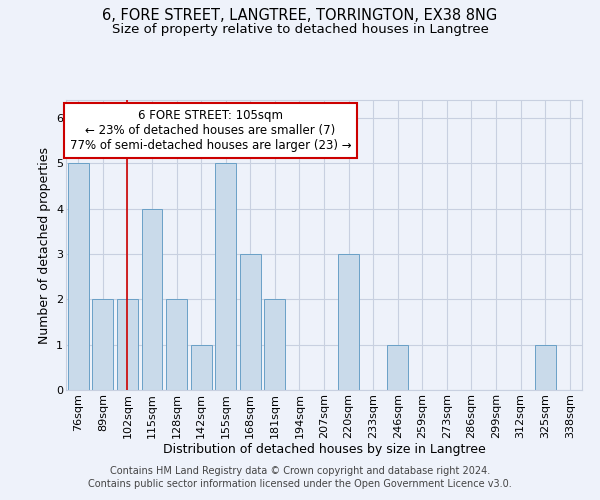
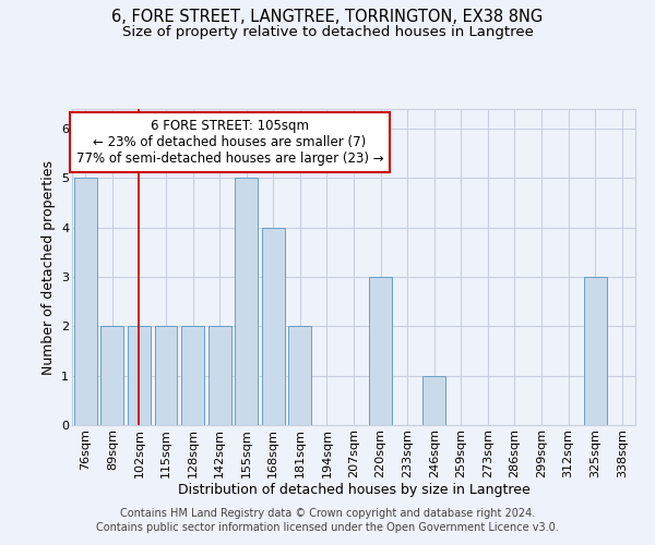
115sqm: 4 -> 2
142sqm: 1 -> 2
168sqm: 3 -> 4
325sqm: 1 -> 3
